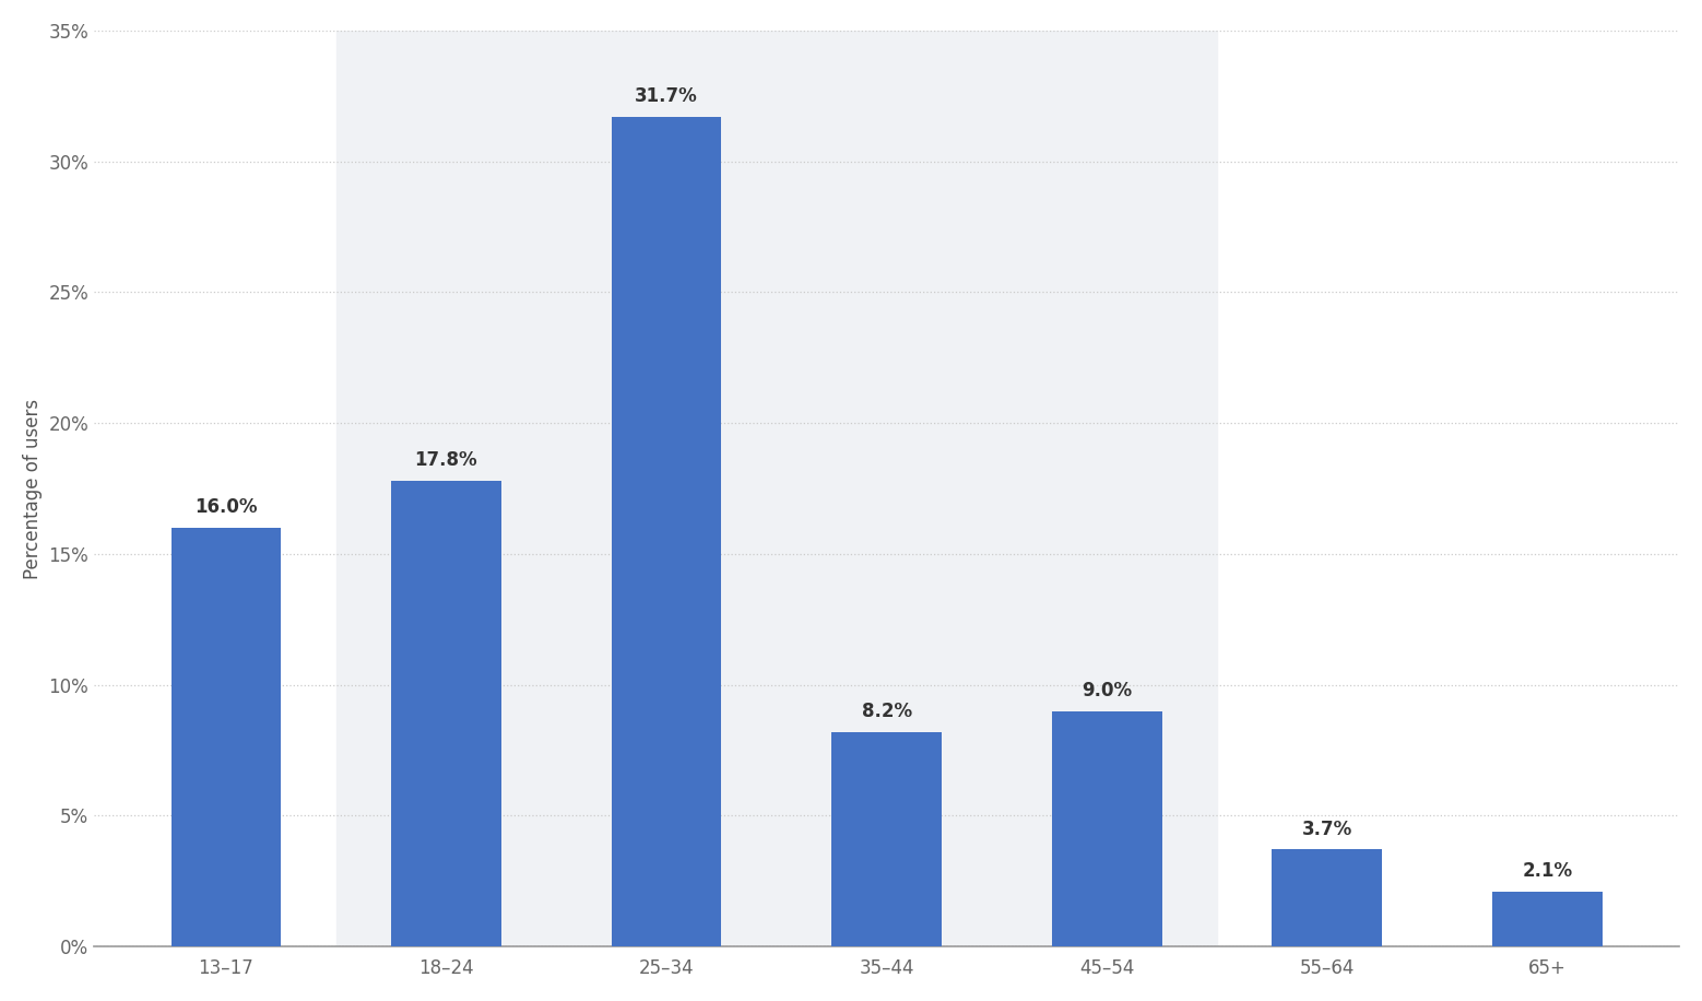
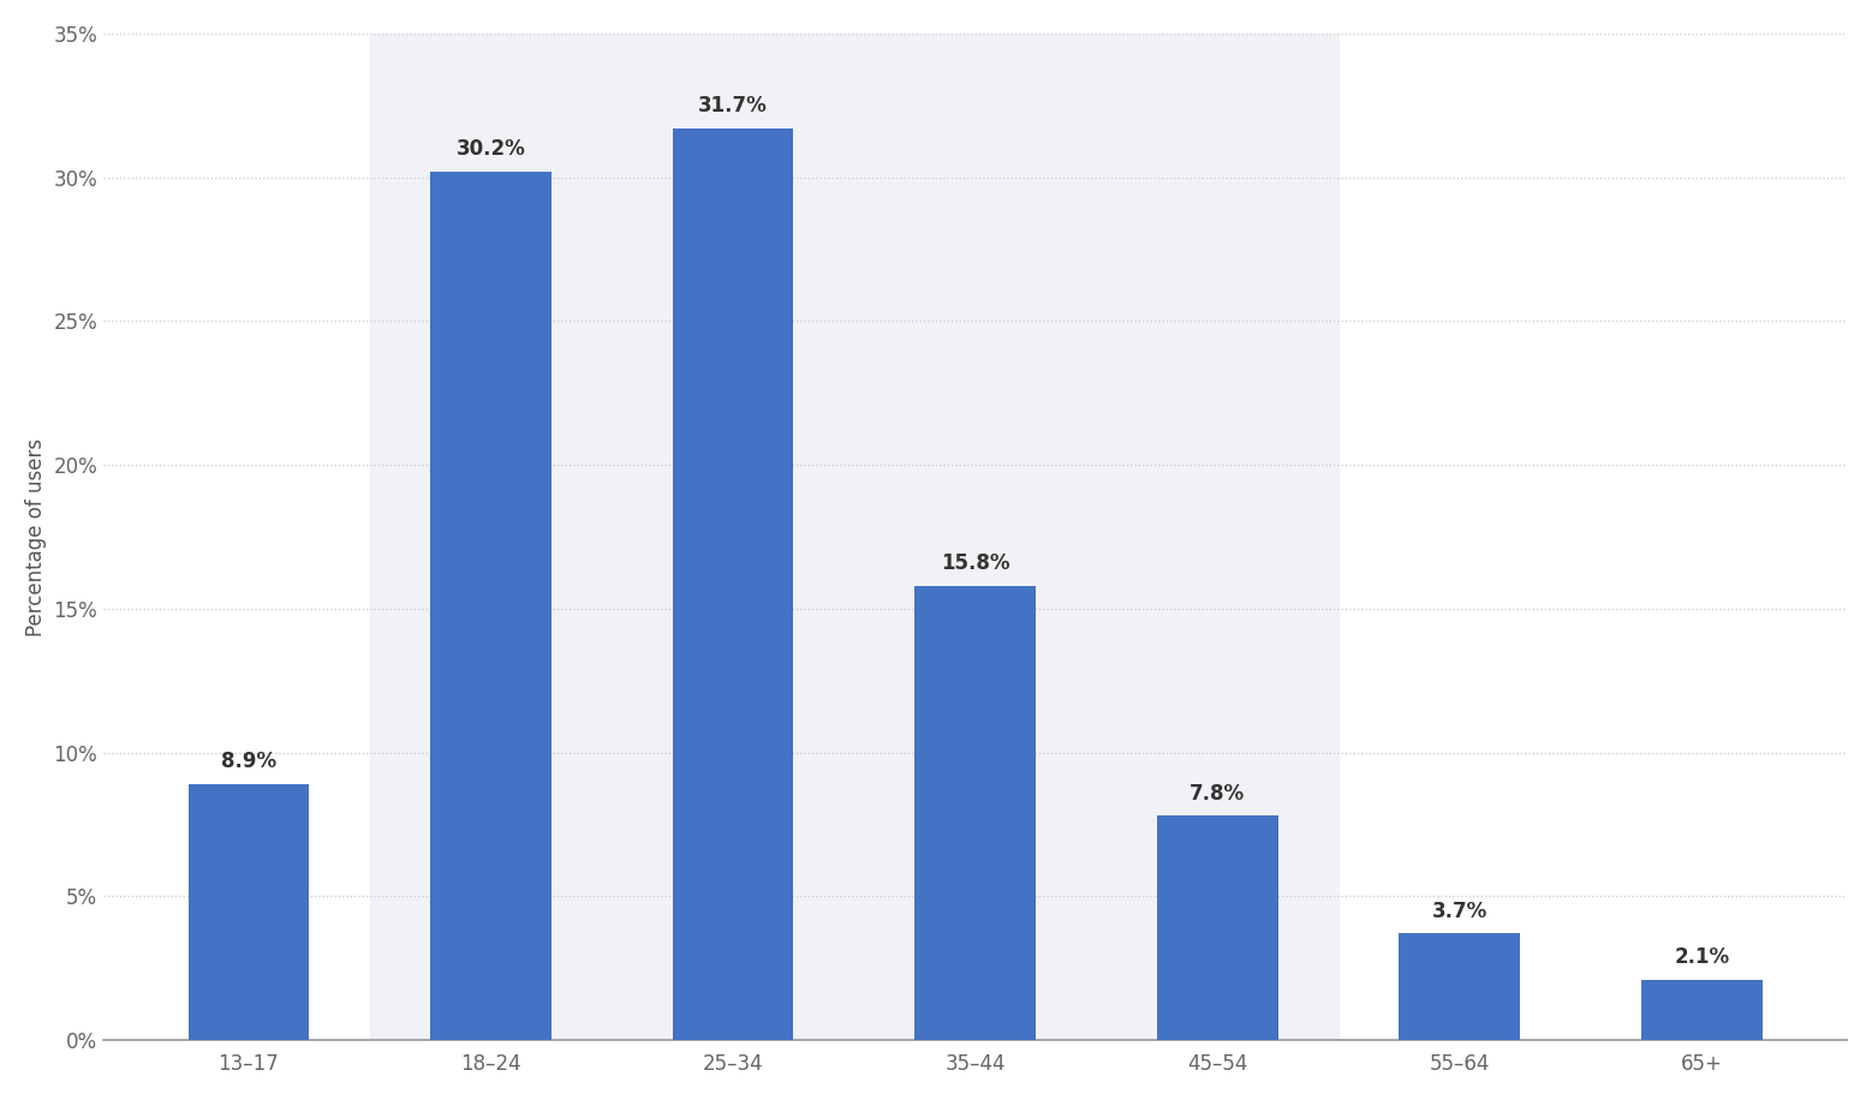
13–17: 16.0% -> 8.9%
18–24: 17.8% -> 30.2%
35–44: 8.2% -> 15.8%
45–54: 9.0% -> 7.8%
